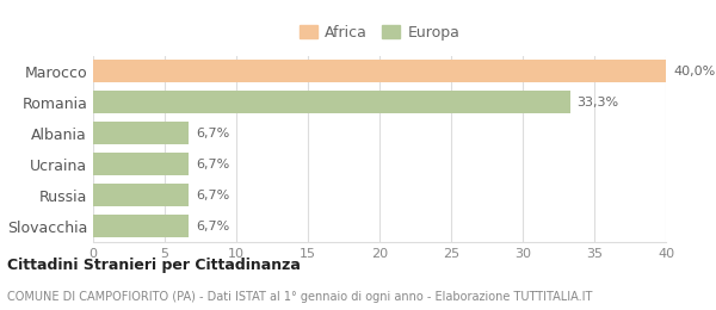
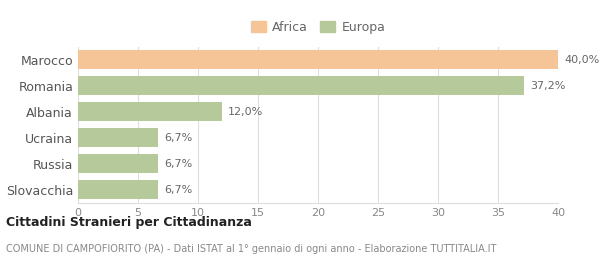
Romania: 33,3% -> 37,2%
Albania: 6,7% -> 12,0%
